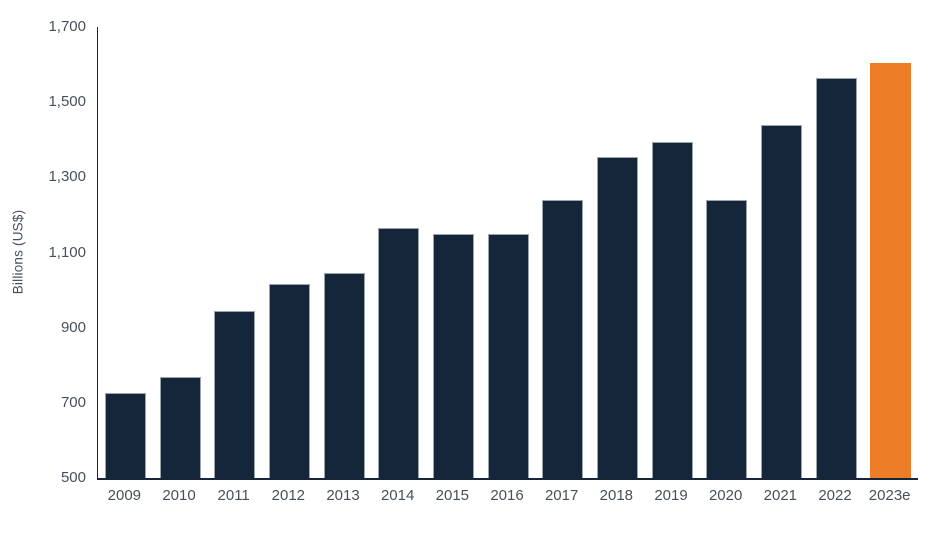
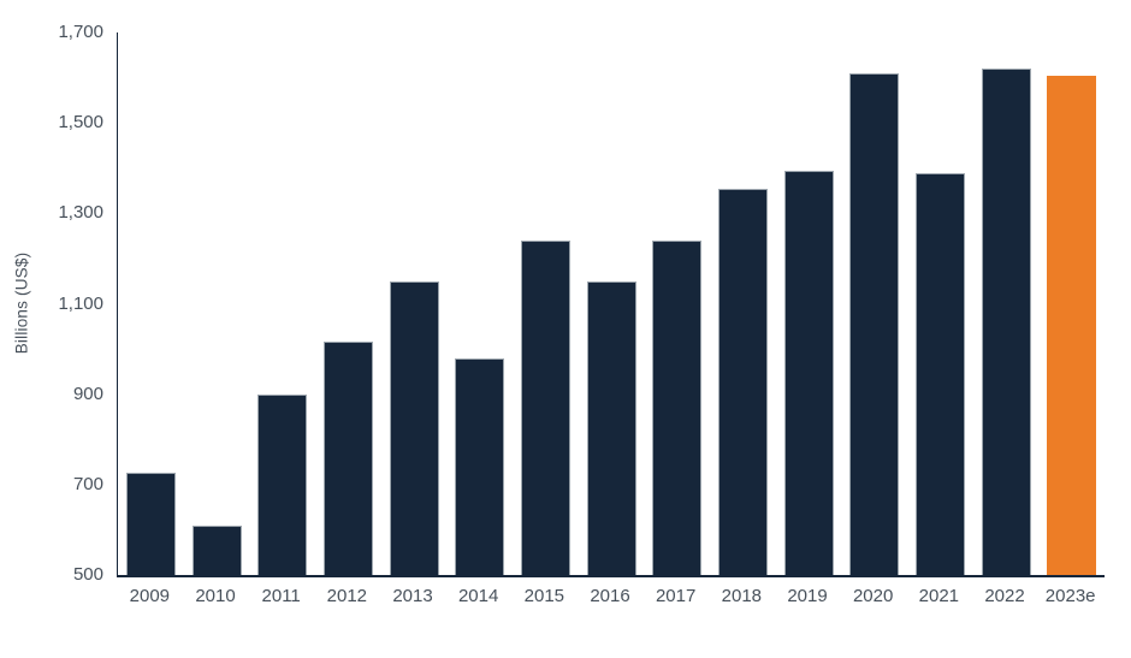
2010: 770 -> 610
2011: 940 -> 900
2013: 1040 -> 1150
2014: 1160 -> 980
2015: 1150 -> 1240
2020: 1240 -> 1610
2021: 1440 -> 1390
2022: 1560 -> 1620
